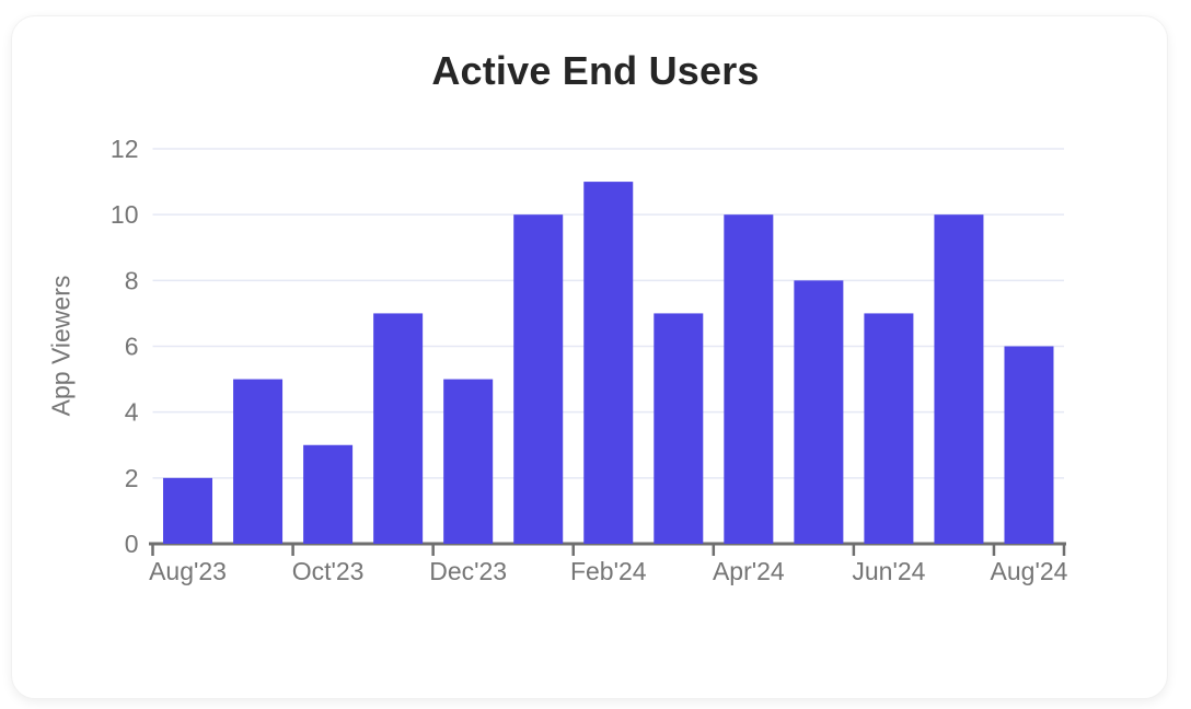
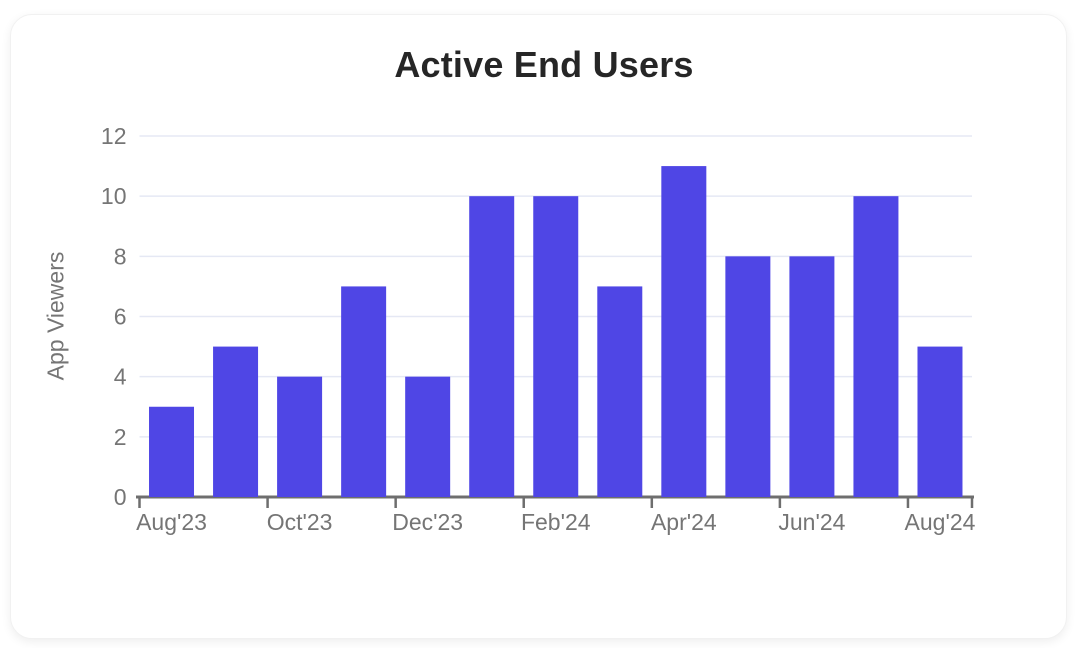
Aug'23: 2 -> 3
Oct'23: 3 -> 4
Dec'23: 5 -> 4
Feb'24: 11 -> 10
Apr'24: 10 -> 11
Jun'24: 7 -> 8
Aug'24: 6 -> 5
